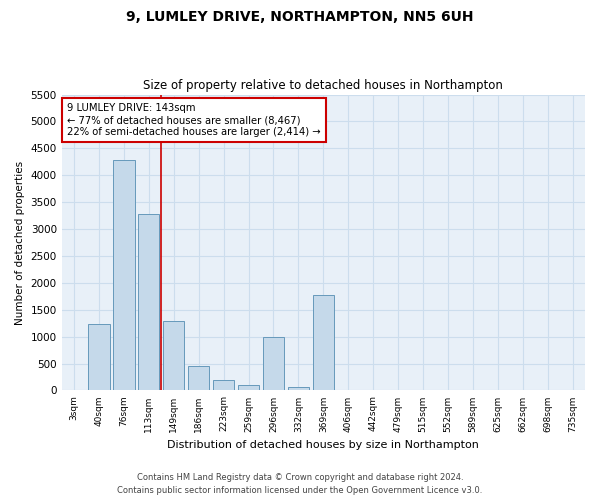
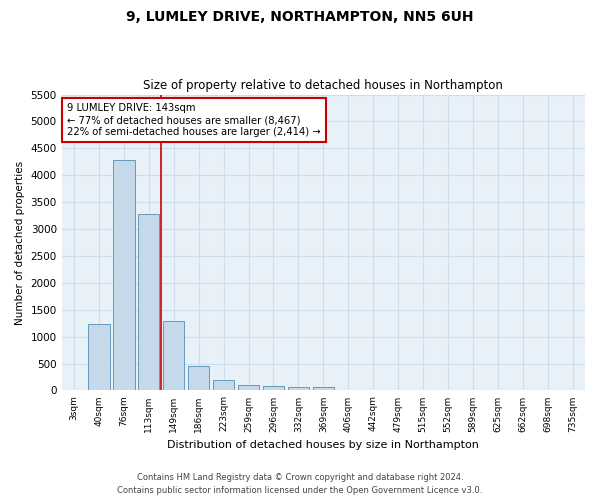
296sqm: 1000 -> 80
369sqm: 1780 -> 60
